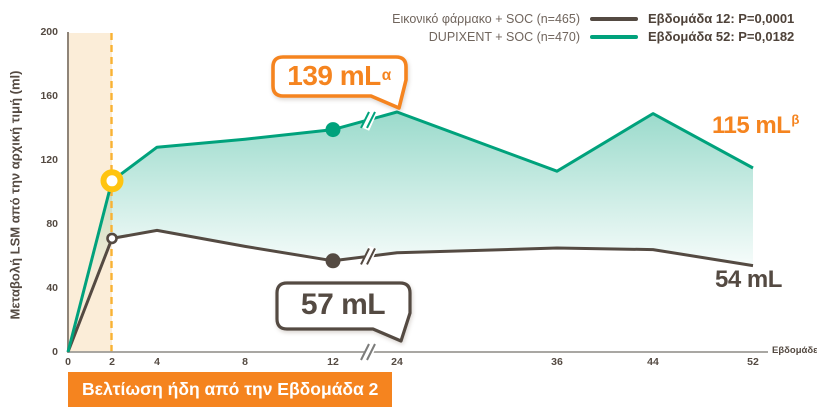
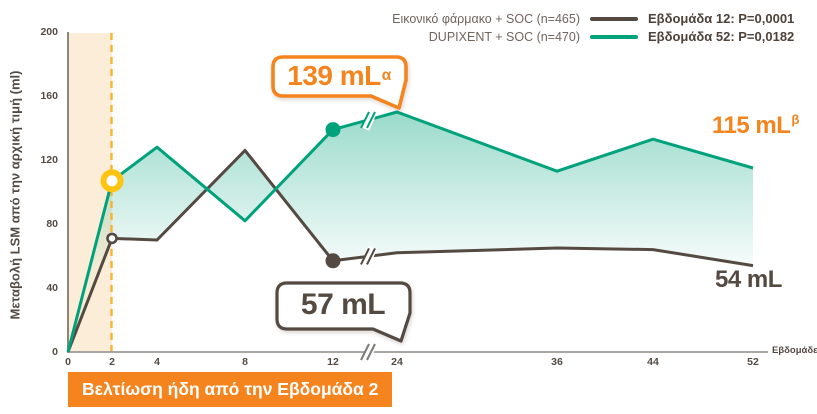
Εικονικό φάρμακο + SOC (n=465)/4: 76 -> 70
Εικονικό φάρμακο + SOC (n=465)/8: 66 -> 126
DUPIXENT + SOC (n=470)/8: 133 -> 82
DUPIXENT + SOC (n=470)/44: 149 -> 133
